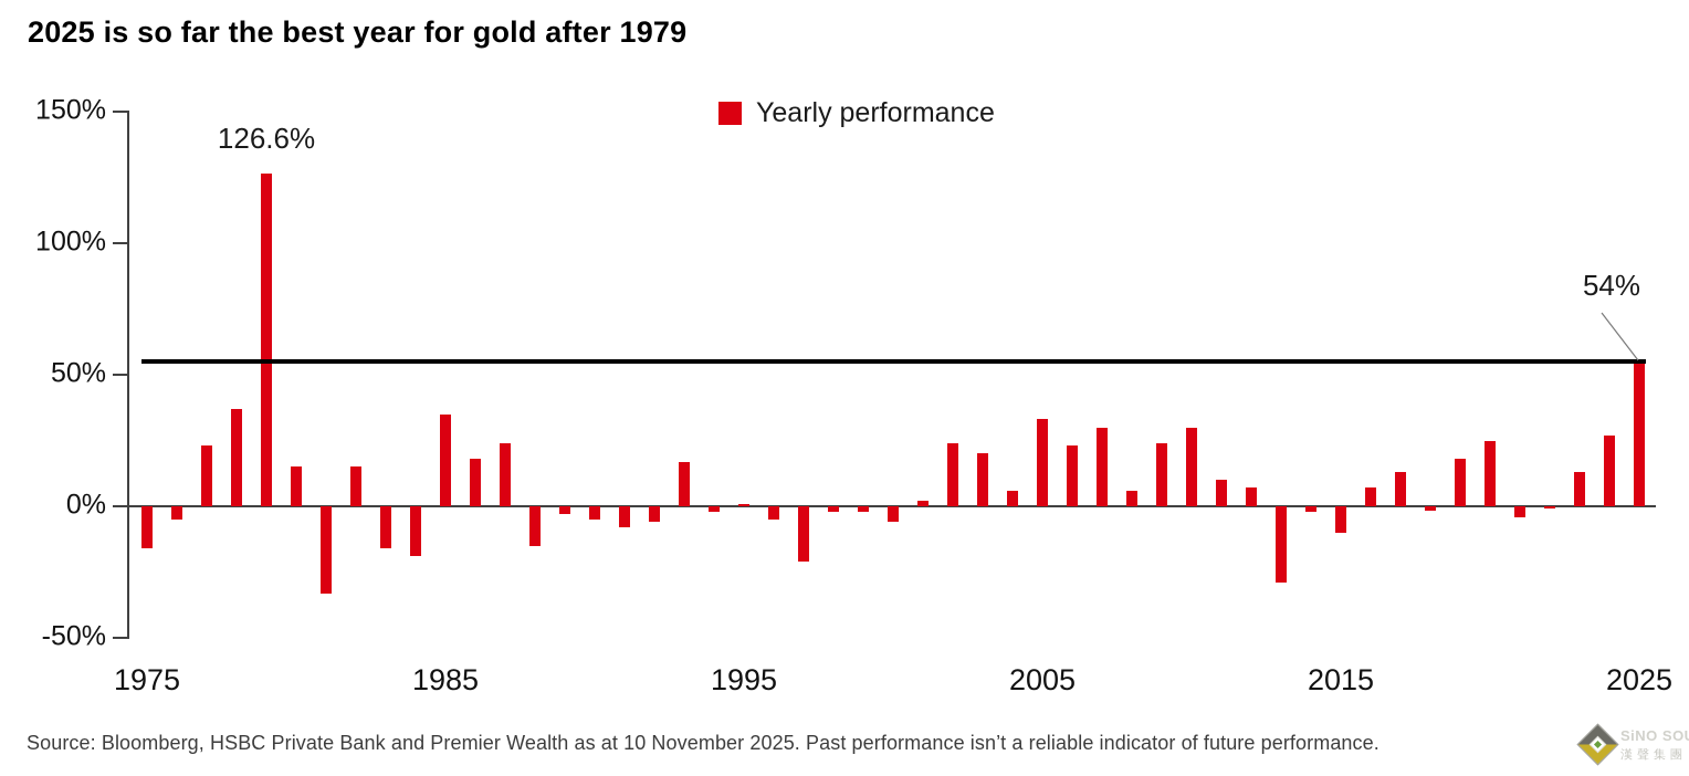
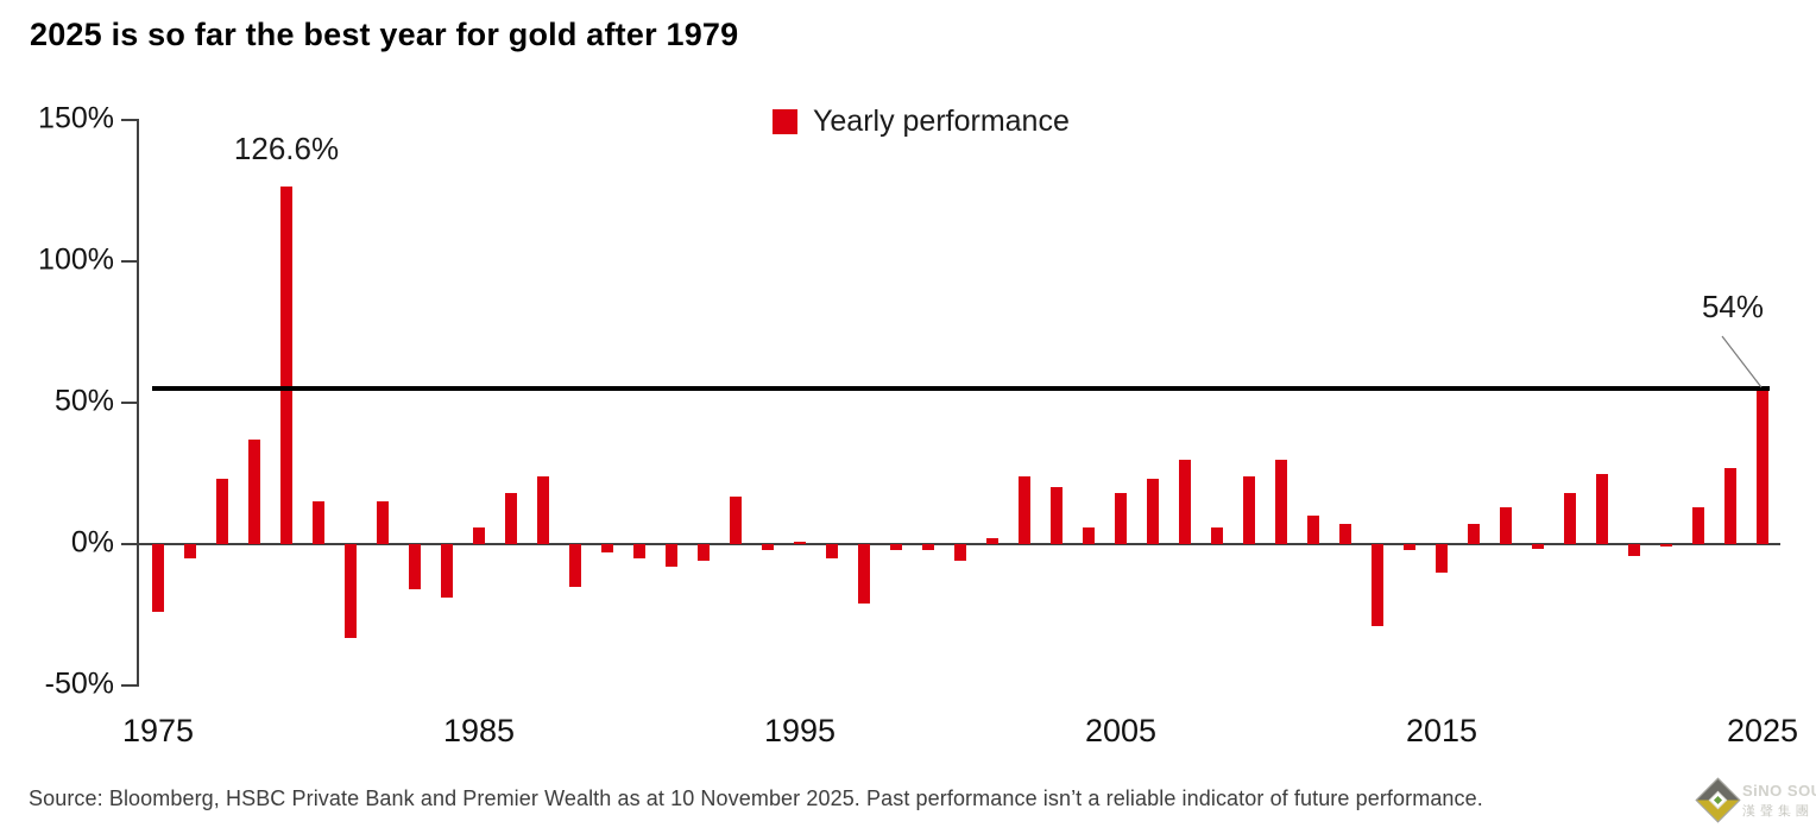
1975: -16% -> -24%
1985: 35% -> 6%
2005: 33% -> 18%
